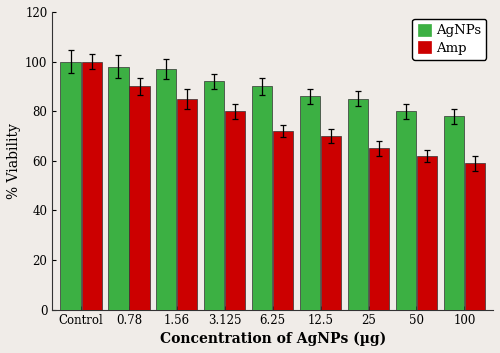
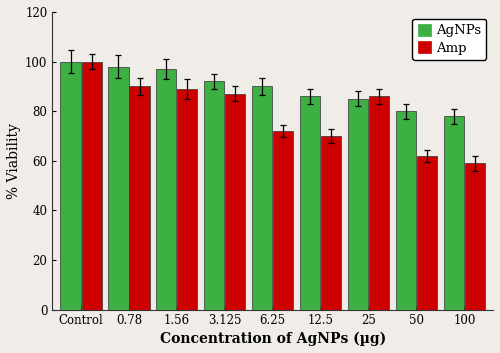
Amp/1.56: 85 -> 89
Amp/3.125: 80 -> 87
Amp/25: 65 -> 86
